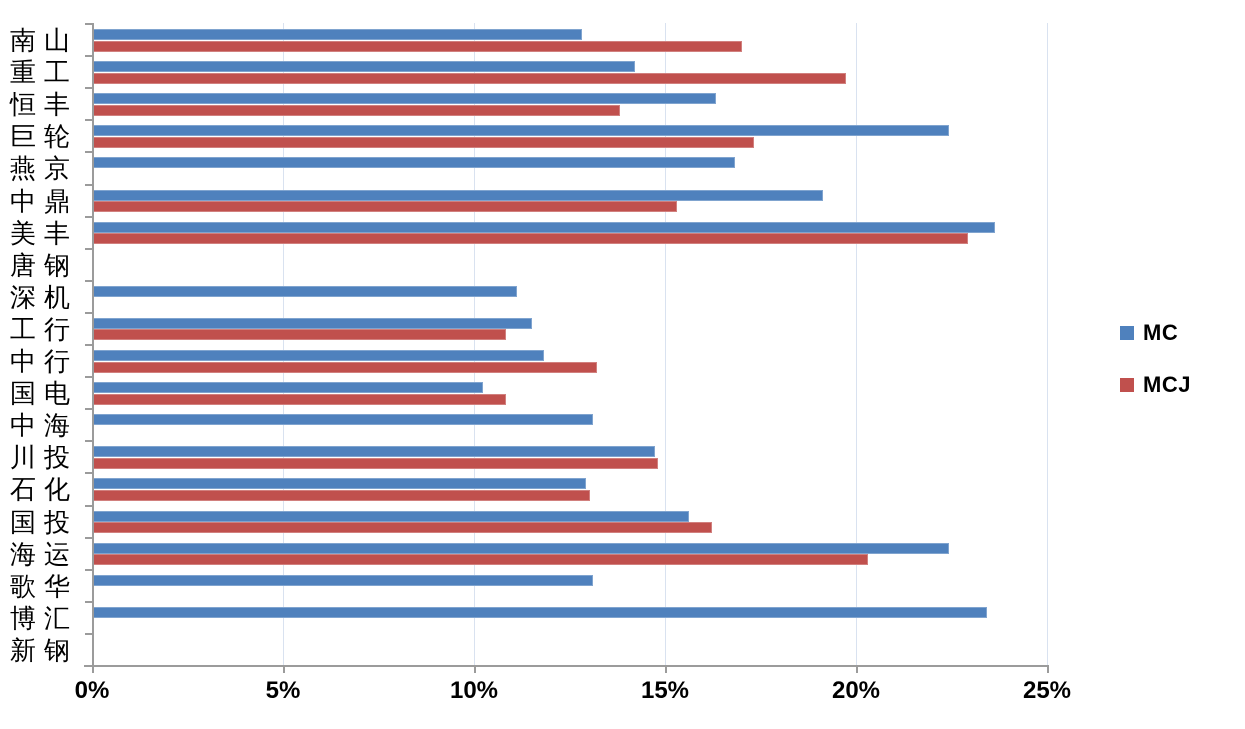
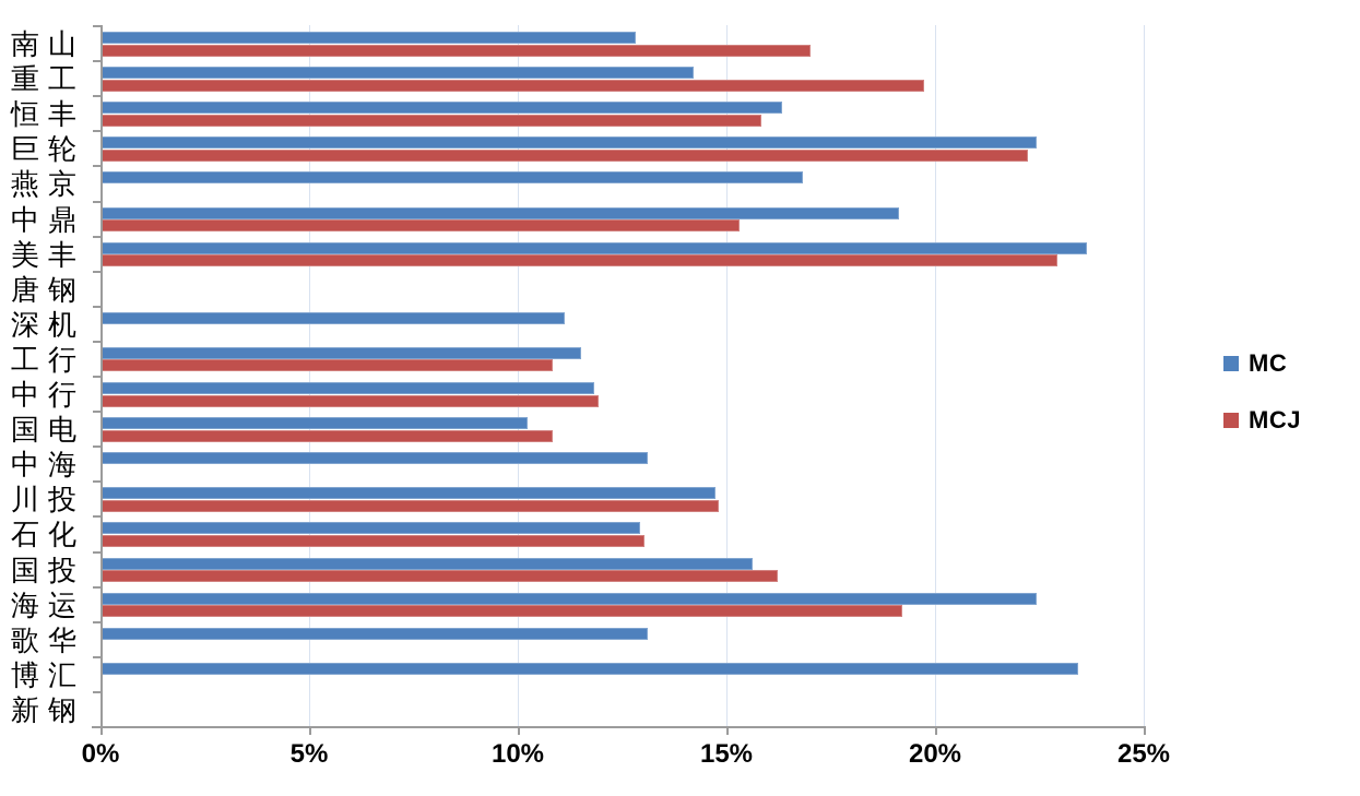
MCJ/恒丰: 13.8% -> 15.8%
MCJ/巨轮: 17.3% -> 22.2%
MCJ/中行: 13.2% -> 11.9%
MCJ/海运: 20.3% -> 19.2%
